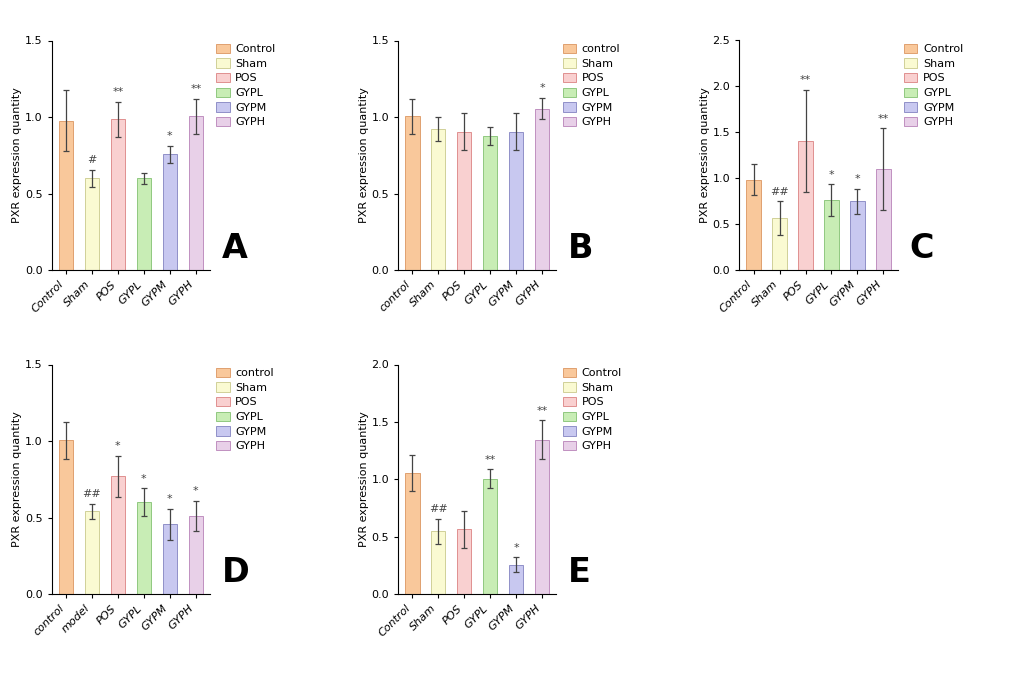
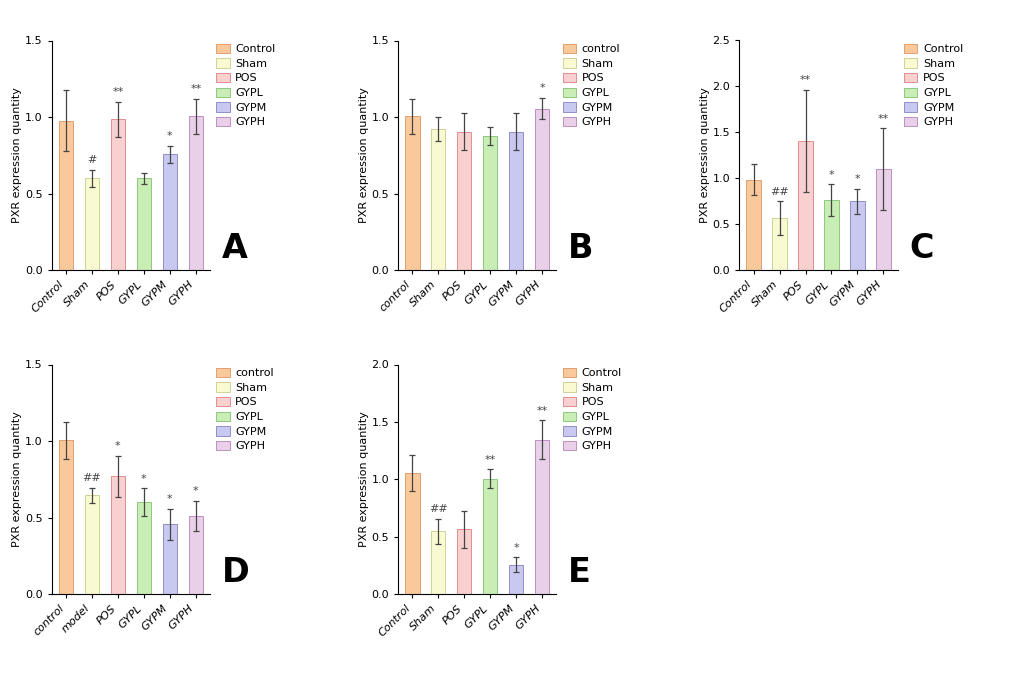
model: 0.54 -> 0.65
